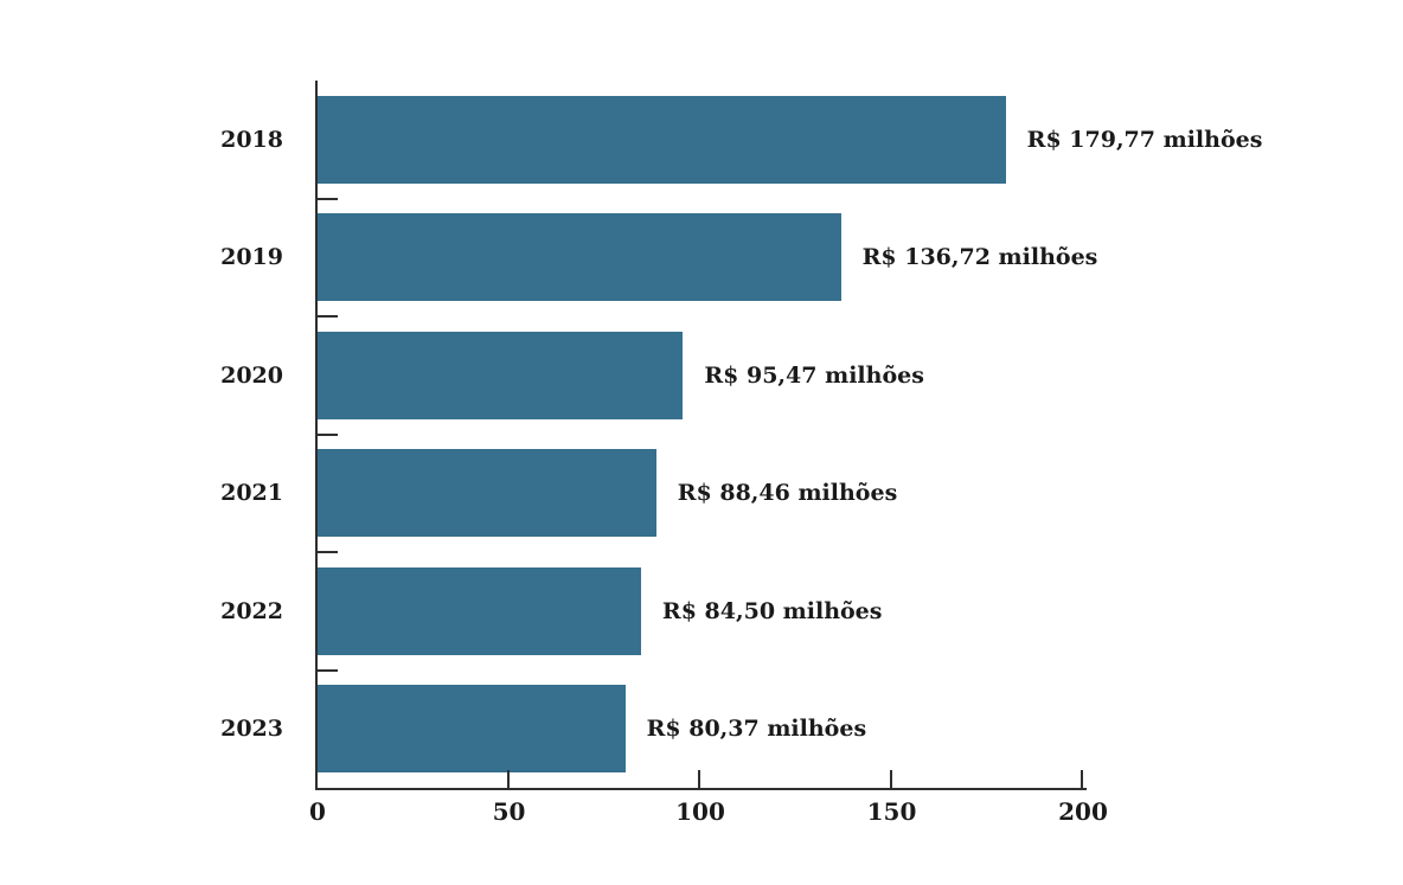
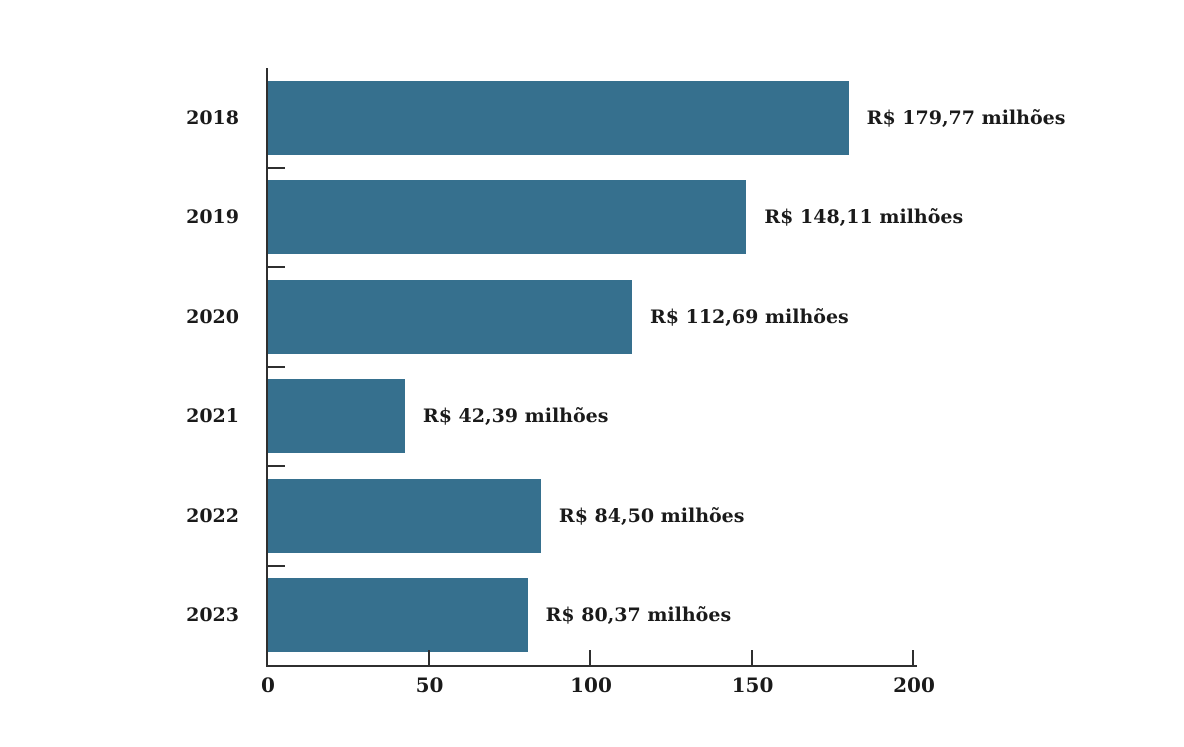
2019: 136,72 -> 148,11
2020: 95,47 -> 112,69
2021: 88,46 -> 42,39
